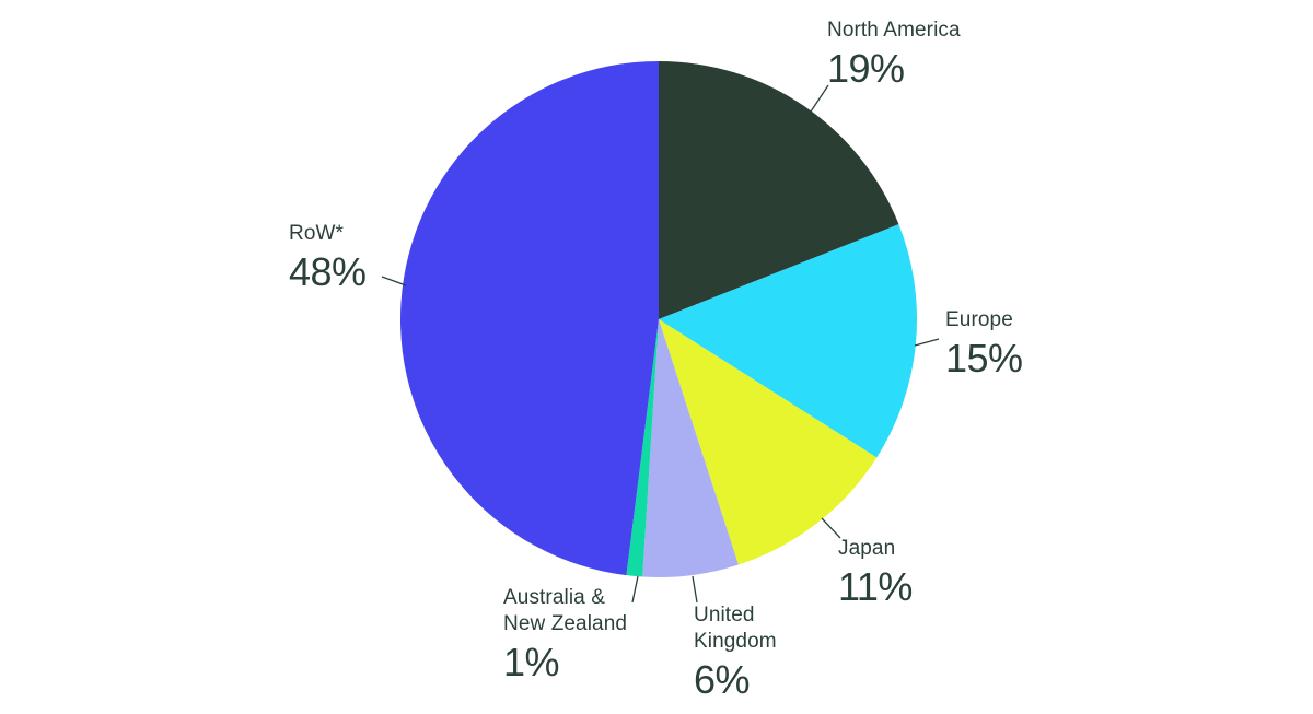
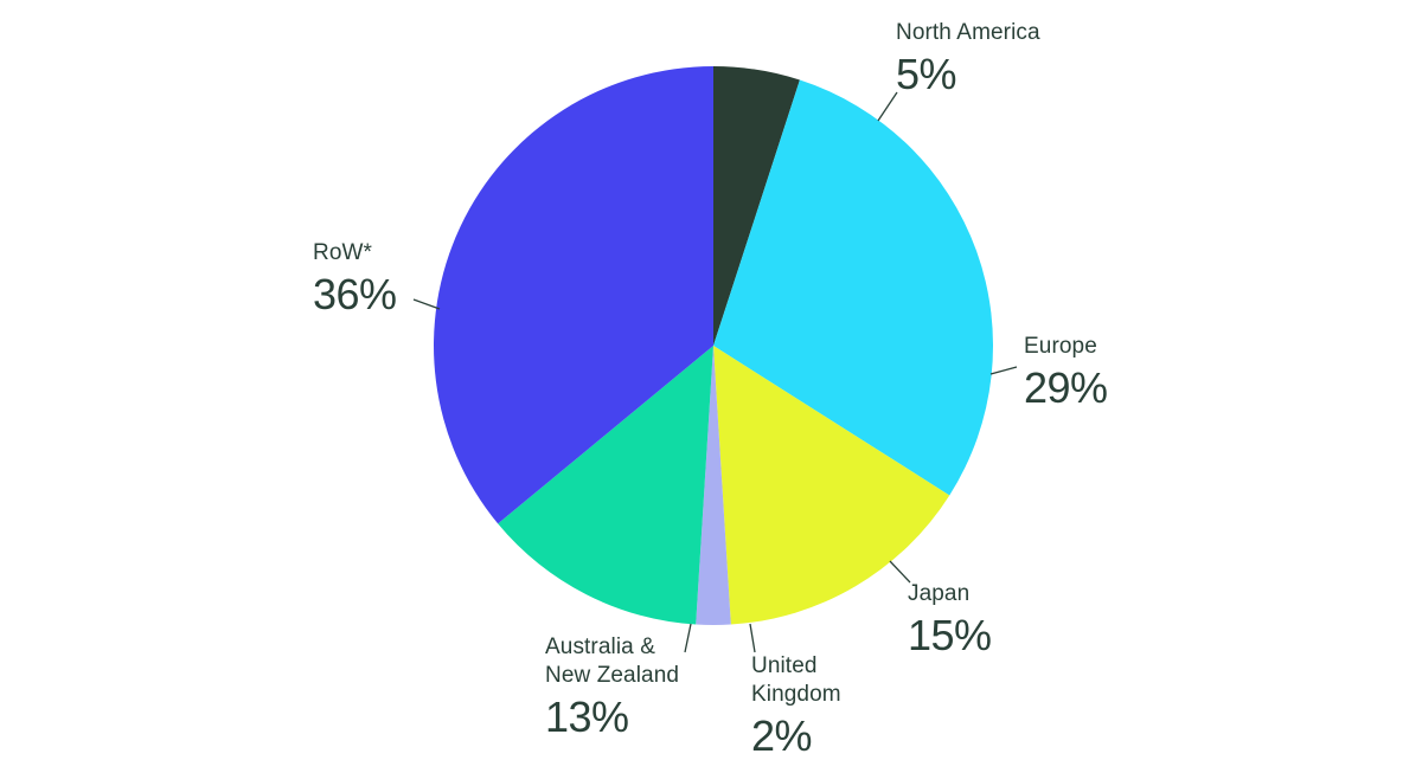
North America: 19% -> 5%
Europe: 15% -> 29%
Japan: 11% -> 15%
United Kingdom: 6% -> 2%
Australia & New Zealand: 1% -> 13%
RoW*: 48% -> 36%
